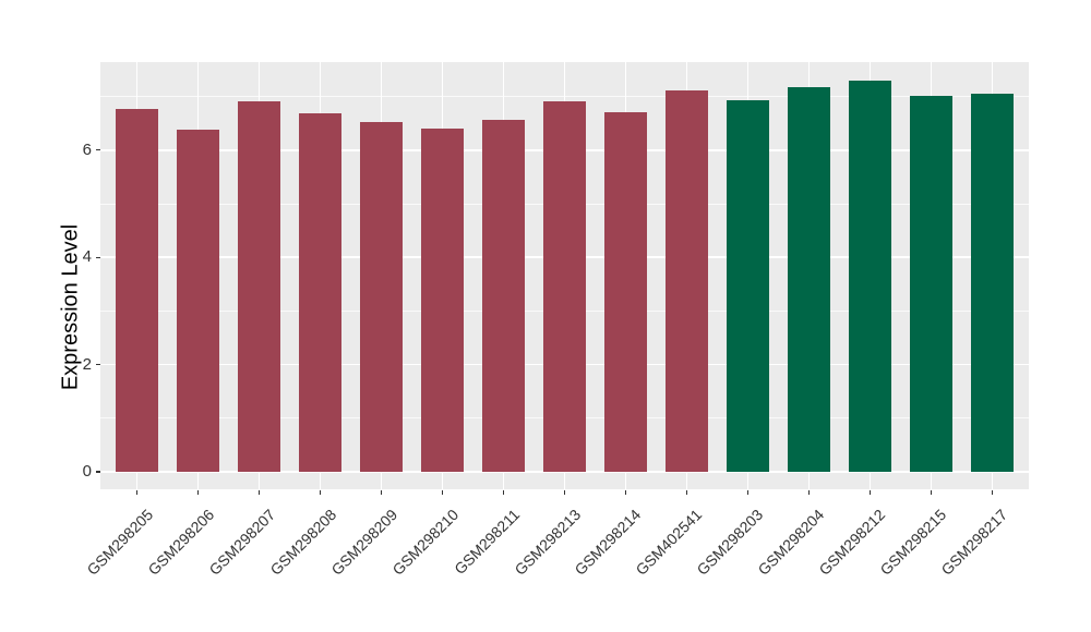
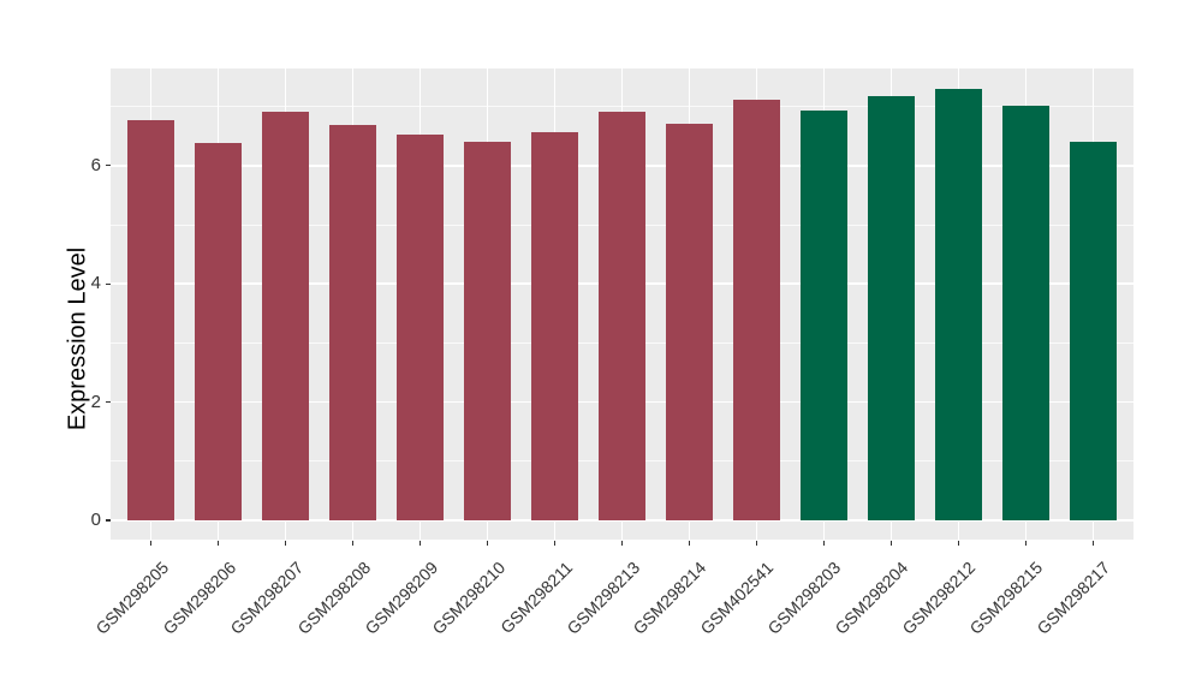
GSM298217: 7.1 -> 6.4
